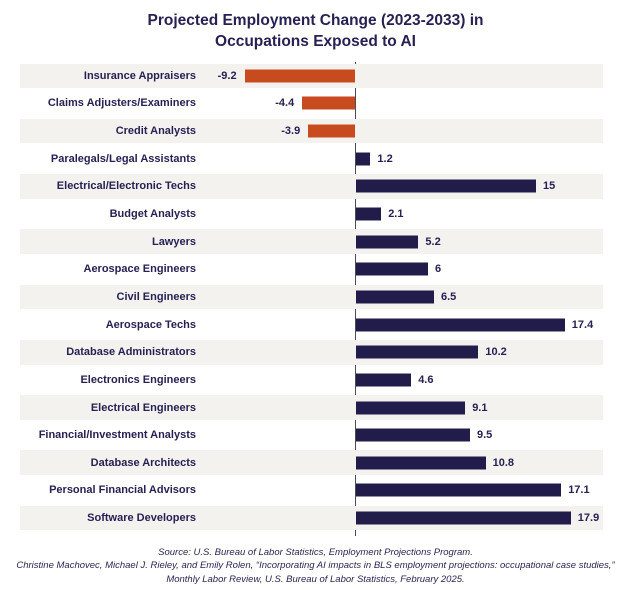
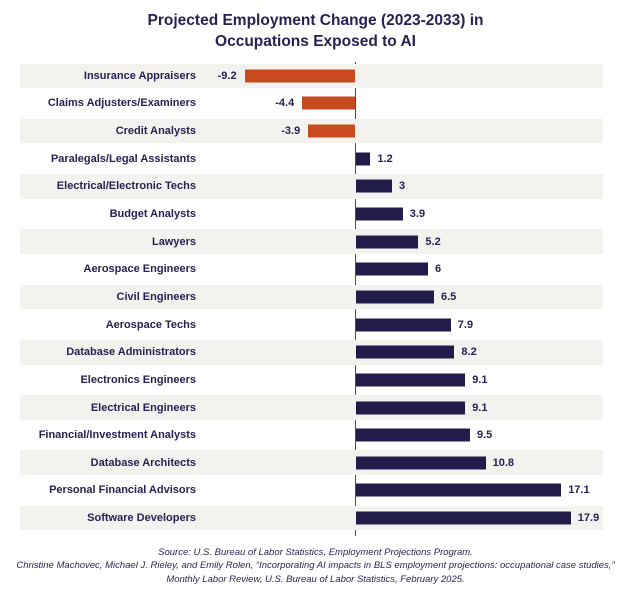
Electrical/Electronic Techs: 15 -> 3
Budget Analysts: 2.1 -> 3.9
Aerospace Techs: 17.4 -> 7.9
Database Administrators: 10.2 -> 8.2
Electronics Engineers: 4.6 -> 9.1
